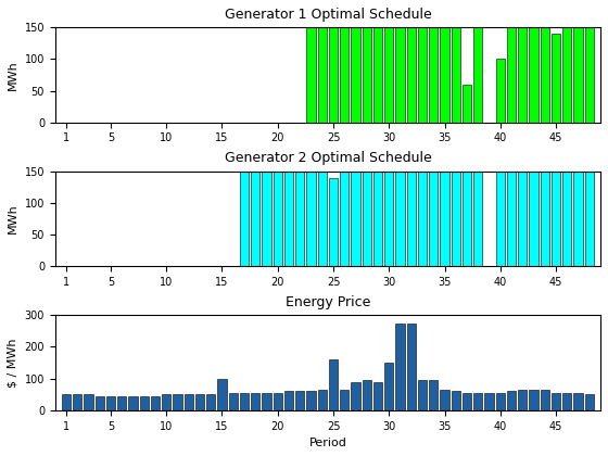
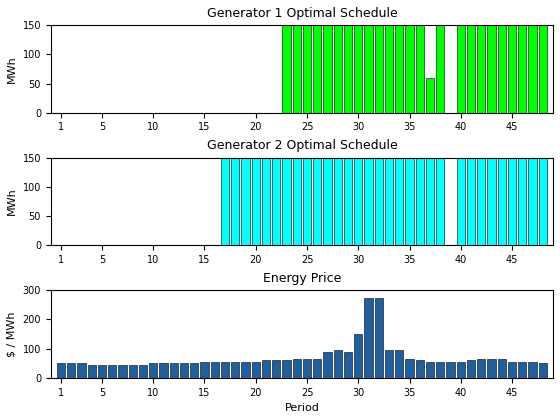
Generator 1 Optimal Schedule/40: 100 -> 150
Generator 1 Optimal Schedule/45: 140 -> 150
Generator 2 Optimal Schedule/25: 140 -> 150
Energy Price/15: 100 -> 55
Energy Price/25: 160 -> 65
